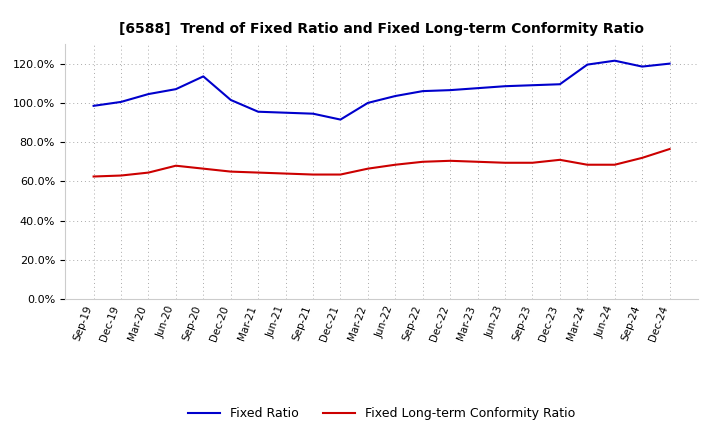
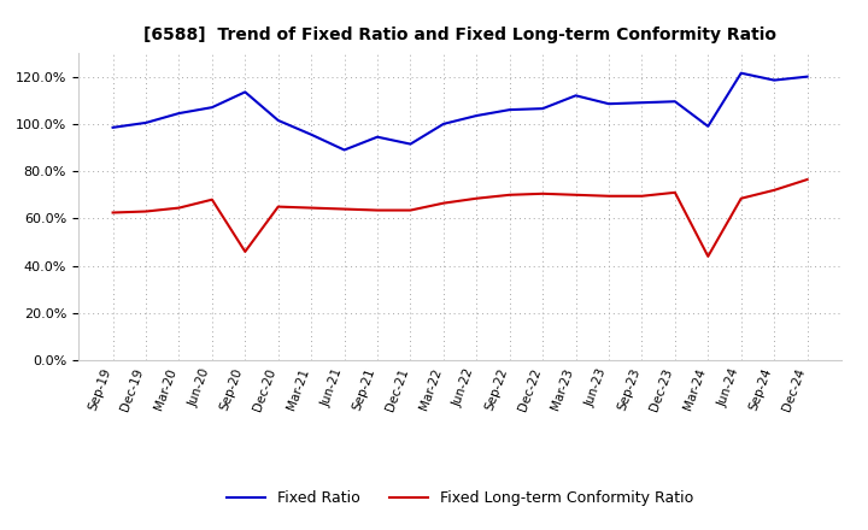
Fixed Long-term Conformity Ratio/Sep-20: 66% -> 46%
Fixed Ratio/Jun-21: 95% -> 89%
Fixed Ratio/Mar-23: 108% -> 112%
Fixed Ratio/Mar-24: 120% -> 99%
Fixed Long-term Conformity Ratio/Mar-24: 68% -> 44%
